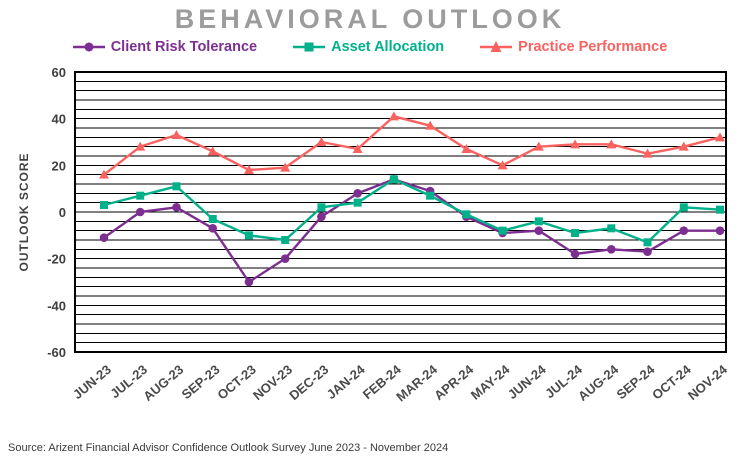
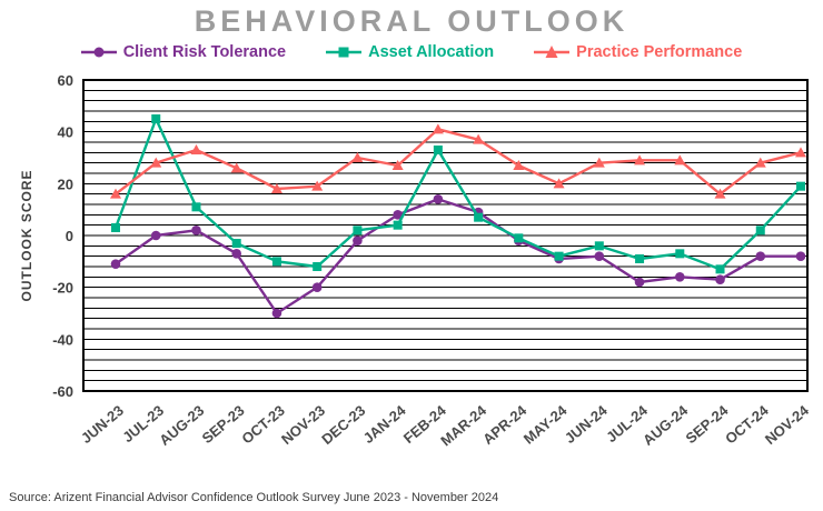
Asset Allocation/JUL-23: 7 -> 45
Asset Allocation/FEB-24: 14 -> 33
Practice Performance/SEP-24: 25 -> 16
Asset Allocation/NOV-24: 1 -> 19
